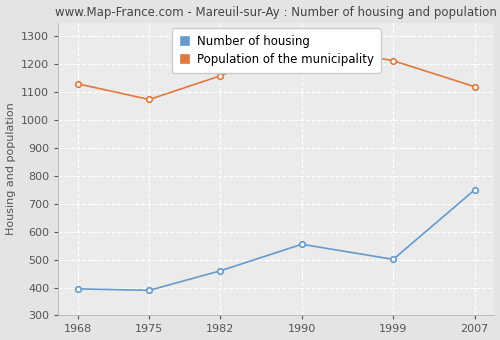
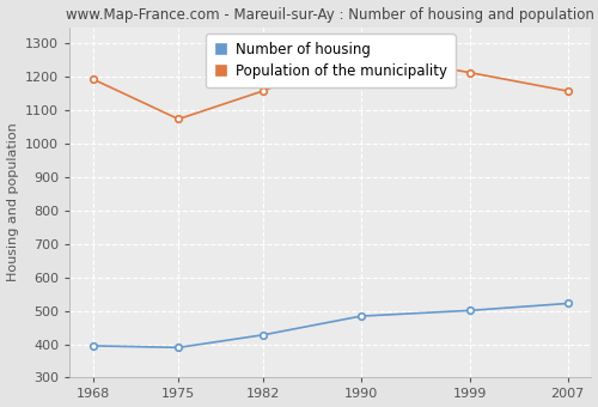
Population of the municipality/1968: 1130 -> 1193
Number of housing/1982: 460 -> 428
Number of housing/1990: 555 -> 484
Number of housing/2007: 750 -> 522
Population of the municipality/2007: 1120 -> 1158
